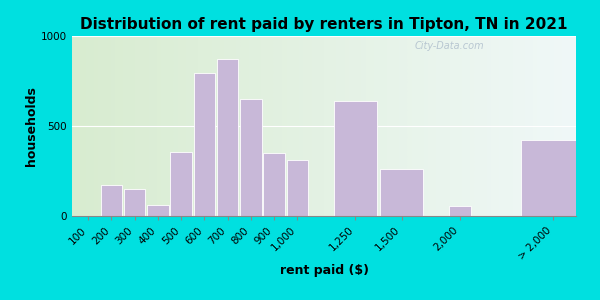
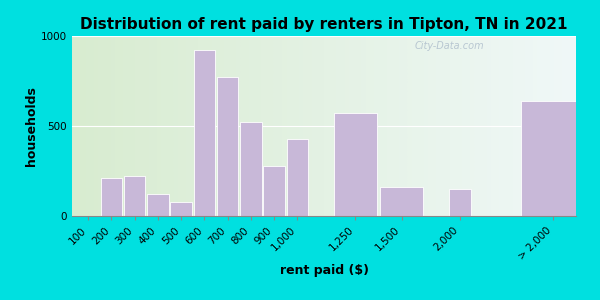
200: 180 -> 210
300: 150 -> 220
400: 60 -> 120
500: 360 -> 80
600: 800 -> 920
700: 880 -> 770
800: 650 -> 520
900: 350 -> 280
1,000: 310 -> 430
1,250: 640 -> 570
1,500: 260 -> 160
2,000: 60 -> 150
> 2,000: 420 -> 640
